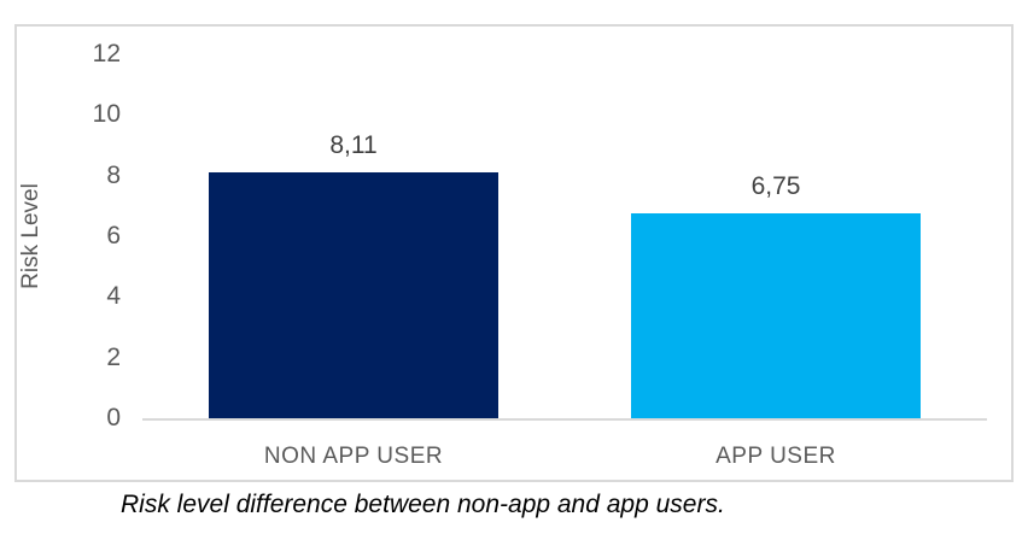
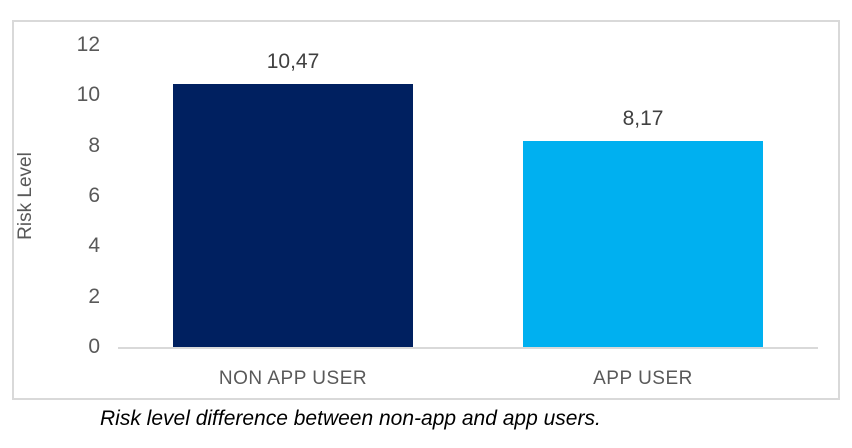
NON APP USER: 8,11 -> 10,47
APP USER: 6,75 -> 8,17
